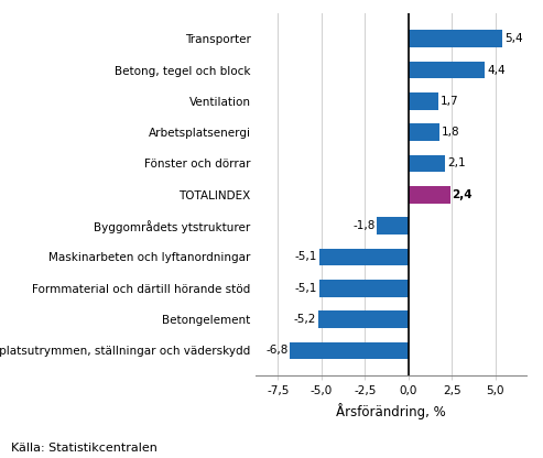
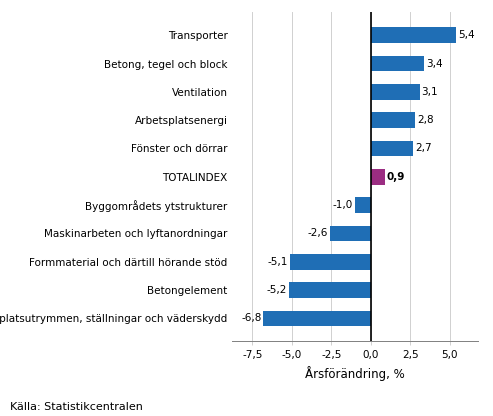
Betong, tegel och block: 4,4 -> 3,4
Ventilation: 1,7 -> 3,1
Arbetsplatsenergi: 1,8 -> 2,8
Fönster och dörrar: 2,1 -> 2,7
TOTALINDEX: 2,4 -> 0,9
Byggområdets ytstrukturer: -1,8 -> -1,0
Maskinarbeten och lyftanordningar: -5,1 -> -2,6
